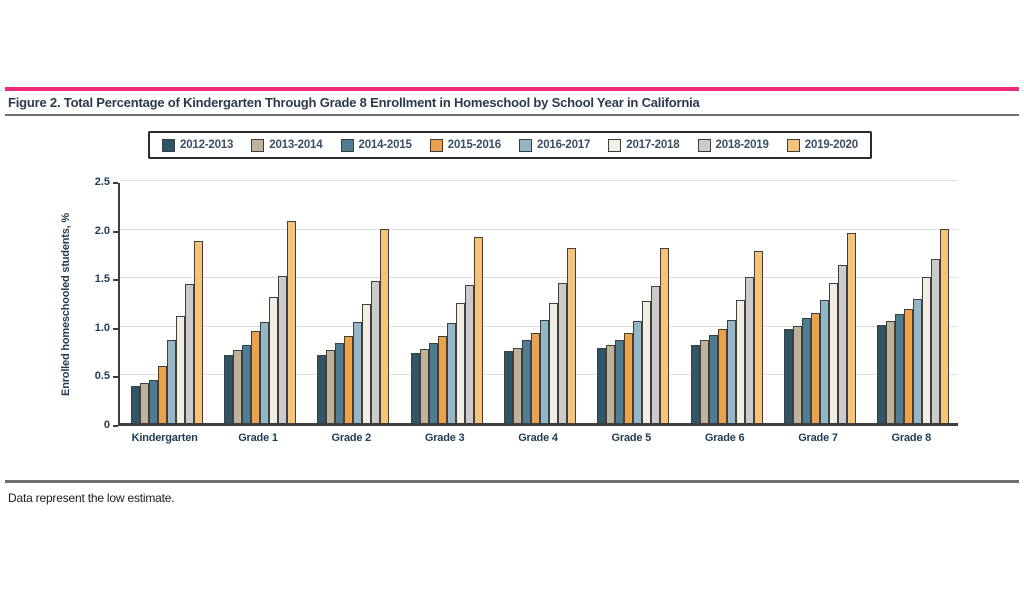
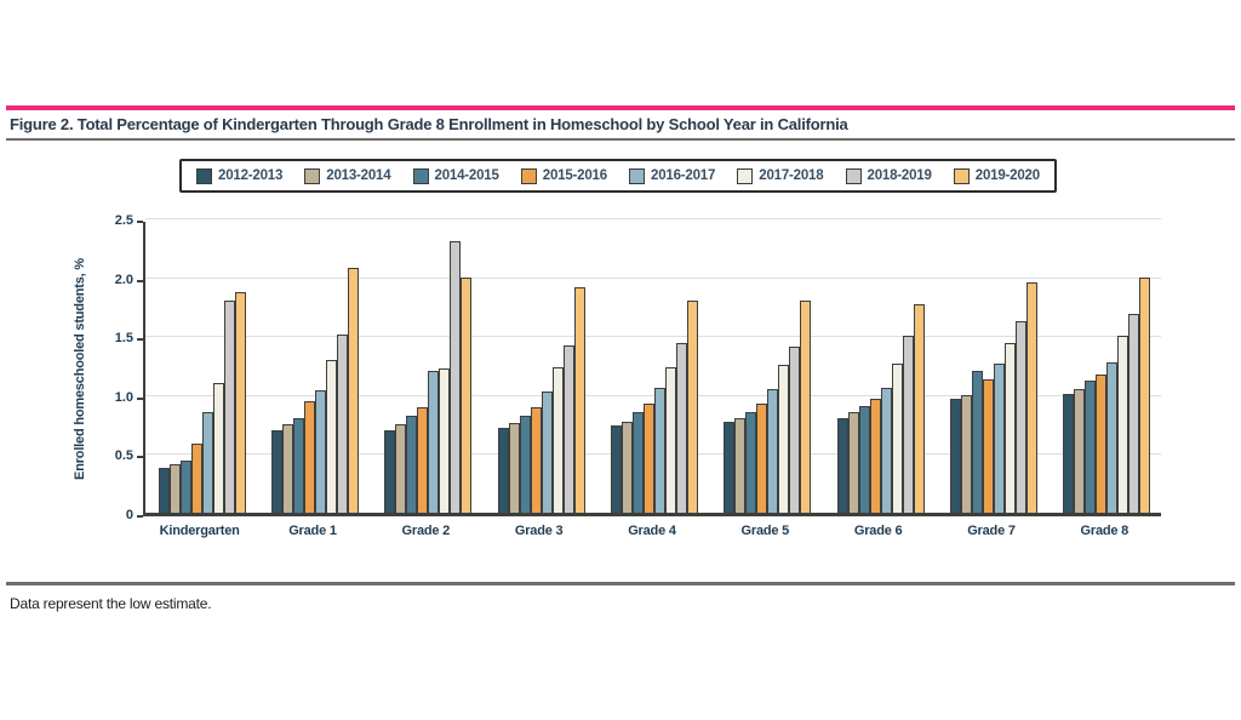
2018-2019/Kindergarten: 1.4 -> 1.8
2016-2017/Grade 2: 1.0 -> 1.2
2018-2019/Grade 2: 1.5 -> 2.3
2014-2015/Grade 7: 1.1 -> 1.2
